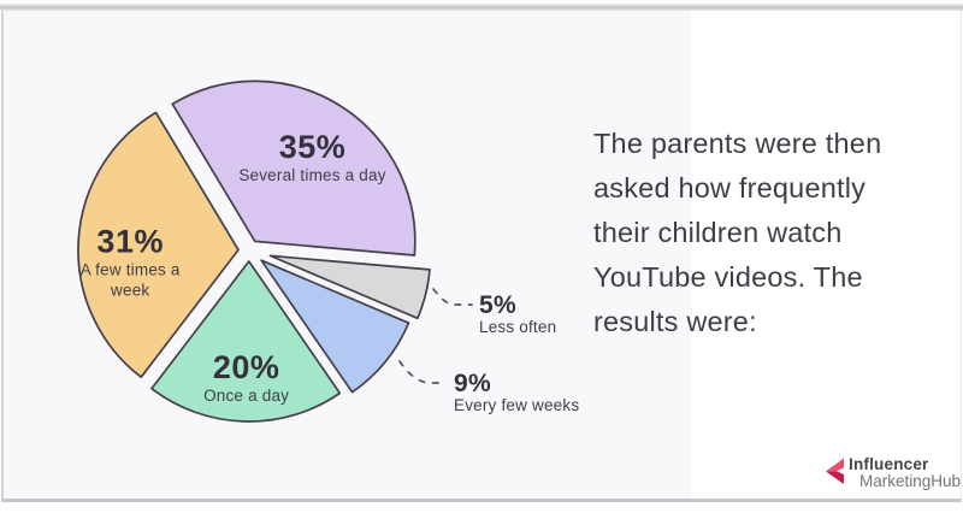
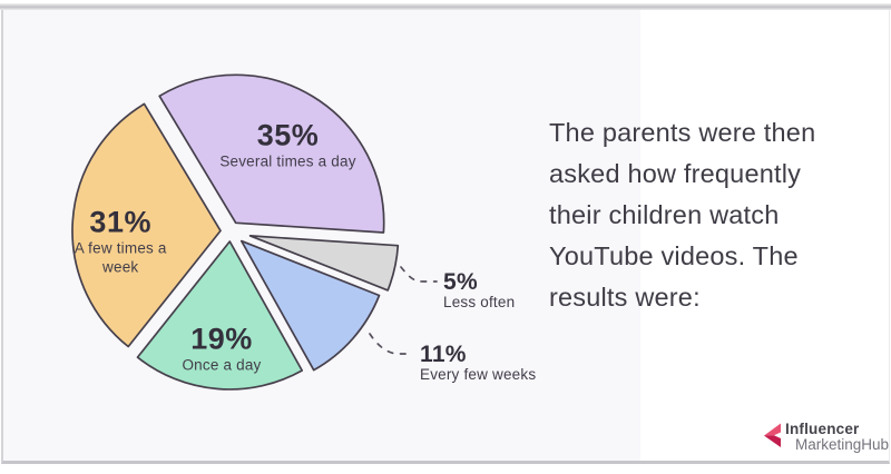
Every few weeks: 9% -> 11%
Once a day: 20% -> 19%
